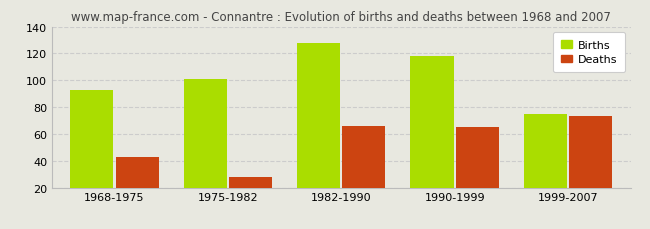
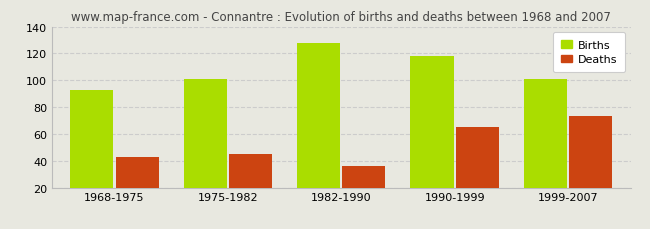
Deaths/1975-1982: 28 -> 45
Deaths/1982-1990: 66 -> 36
Births/1999-2007: 75 -> 101
